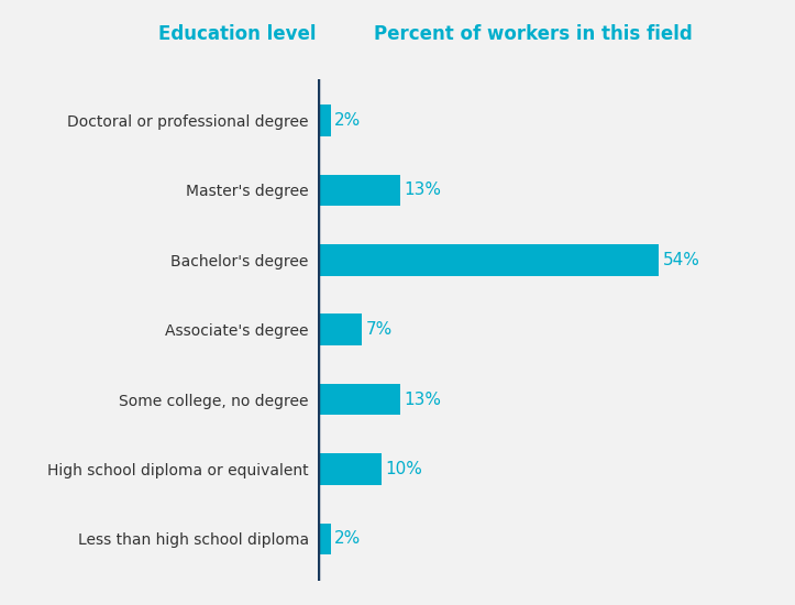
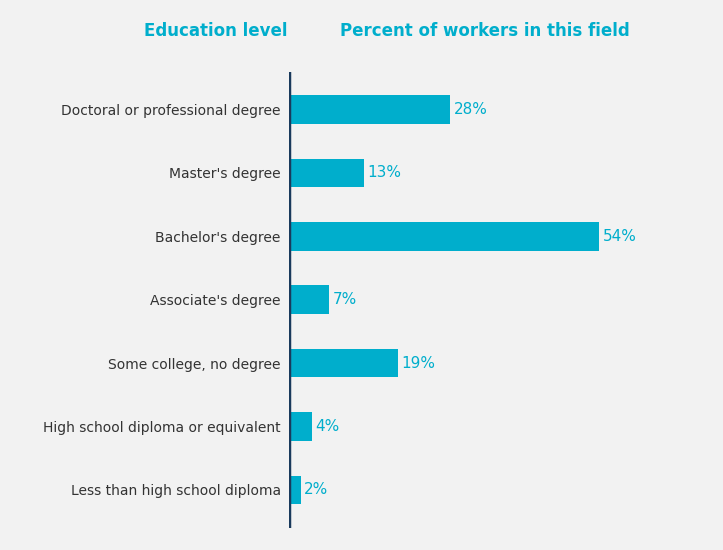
Doctoral or professional degree: 2% -> 28%
Some college, no degree: 13% -> 19%
High school diploma or equivalent: 10% -> 4%
